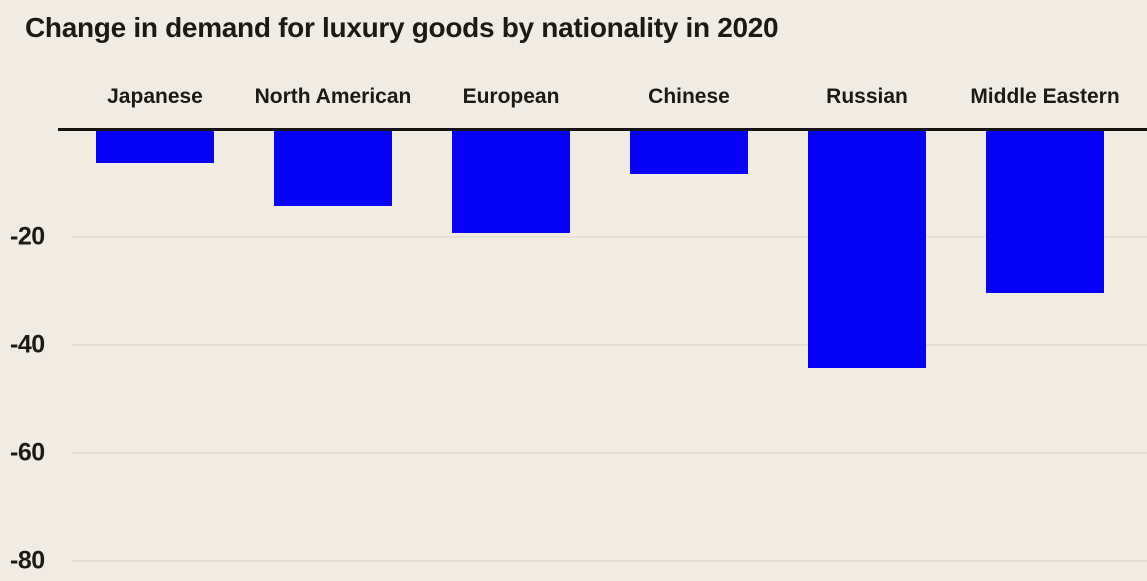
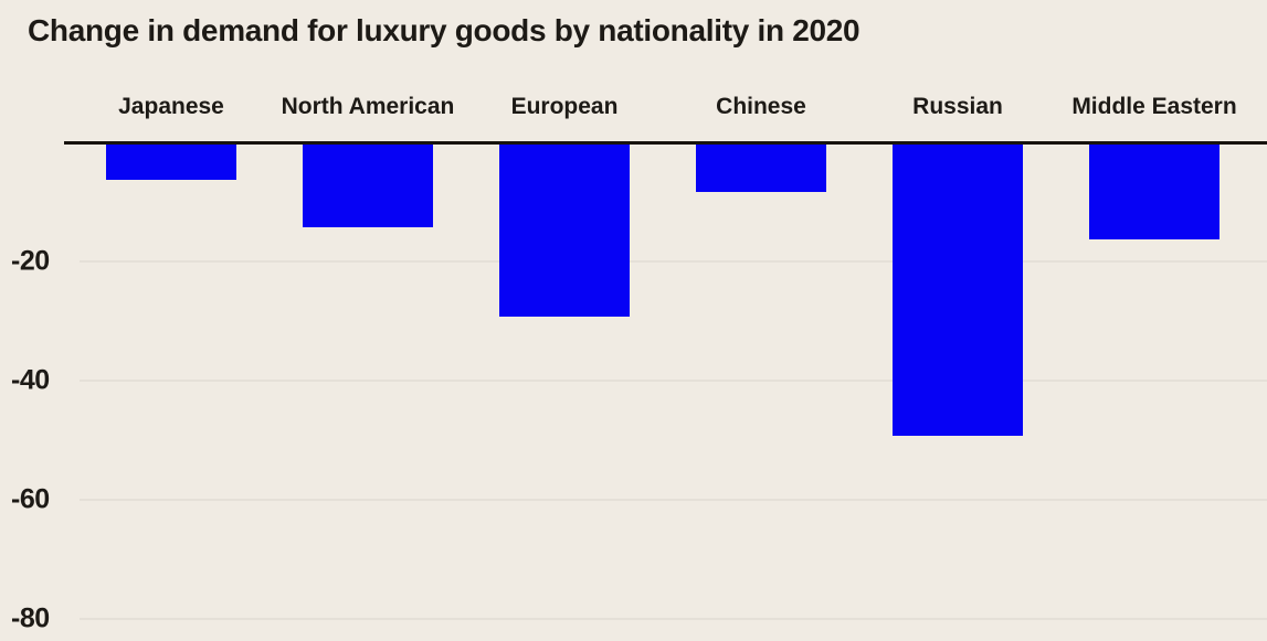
European: -19 -> -29
Russian: -44 -> -49
Middle Eastern: -30 -> -16
